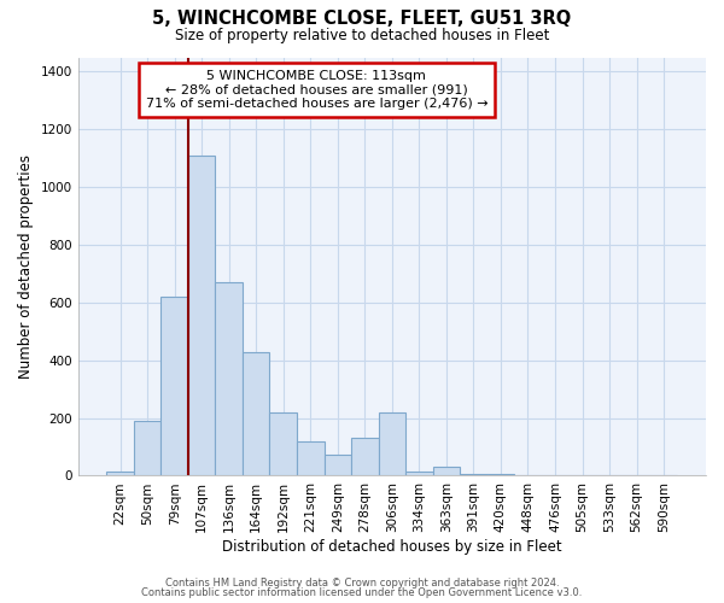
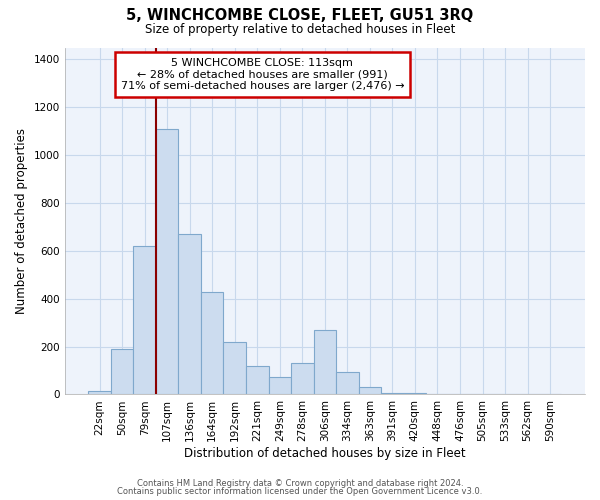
306sqm: 220 -> 270
334sqm: 15 -> 95
